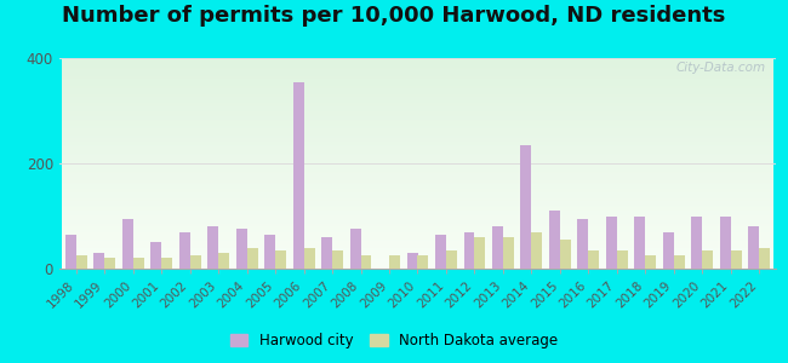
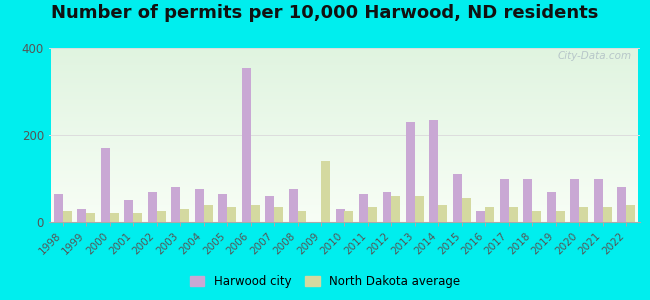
Harwood city/2000: 95 -> 170
North Dakota average/2009: 25 -> 140
Harwood city/2013: 80 -> 230
North Dakota average/2014: 70 -> 40
Harwood city/2016: 95 -> 25
